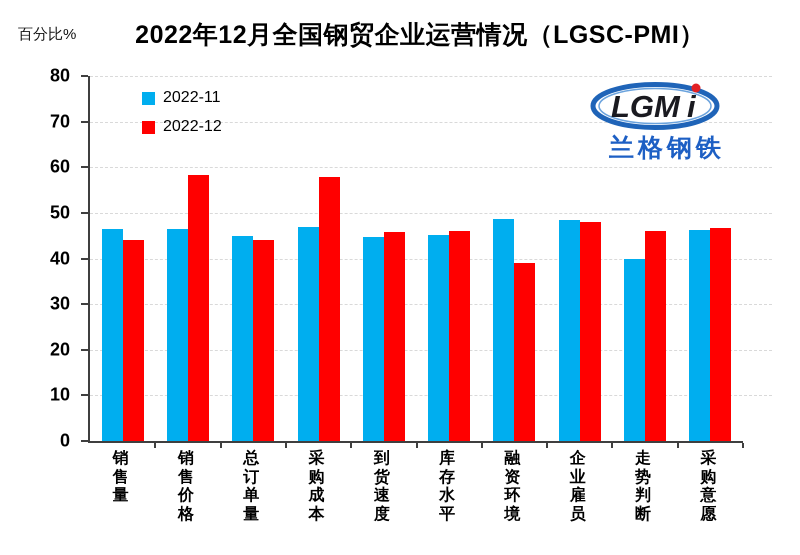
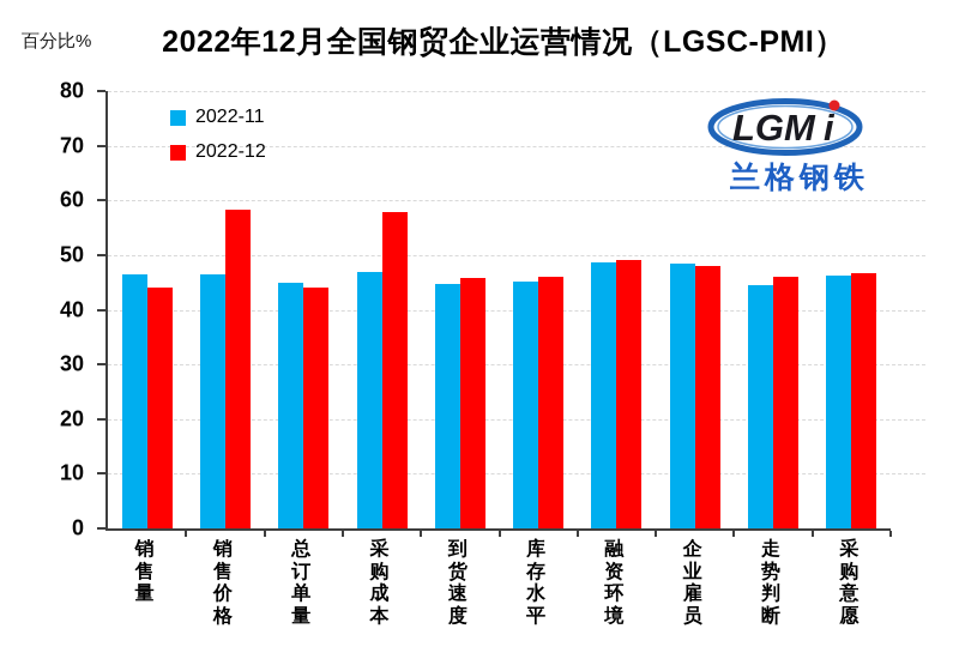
2022-12/融资环境: 39 -> 49
2022-11/走势判断: 40 -> 44
